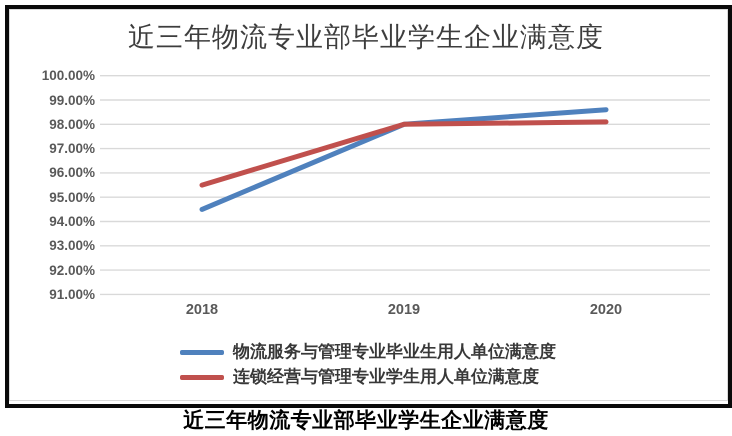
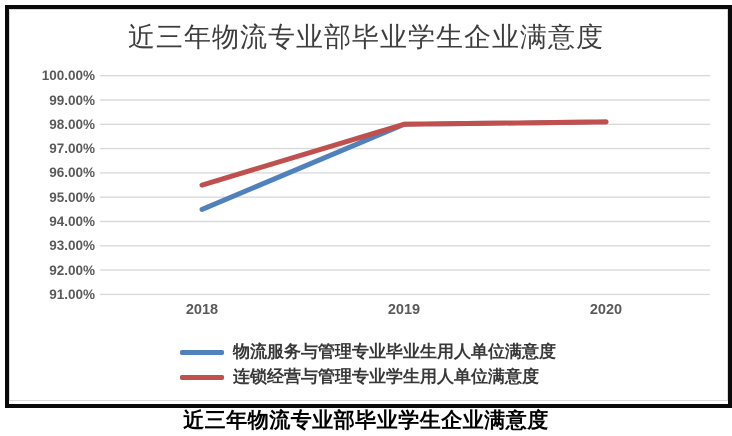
物流服务与管理专业毕业生用人单位满意度/2020: 98.6% -> 98.1%
